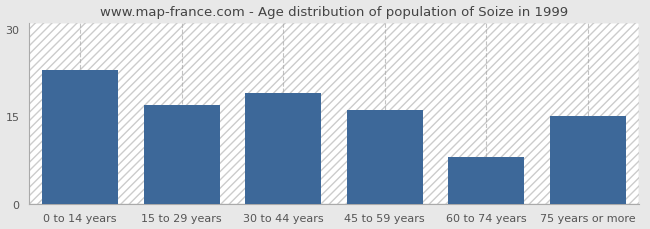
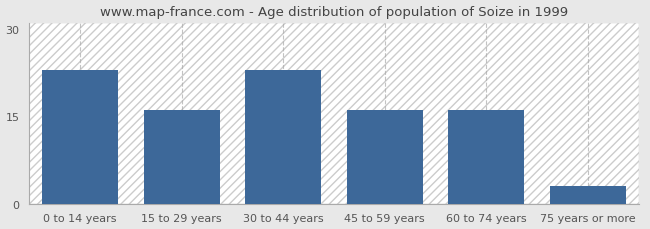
15 to 29 years: 17 -> 16
30 to 44 years: 19 -> 23
60 to 74 years: 8 -> 16
75 years or more: 15 -> 3
